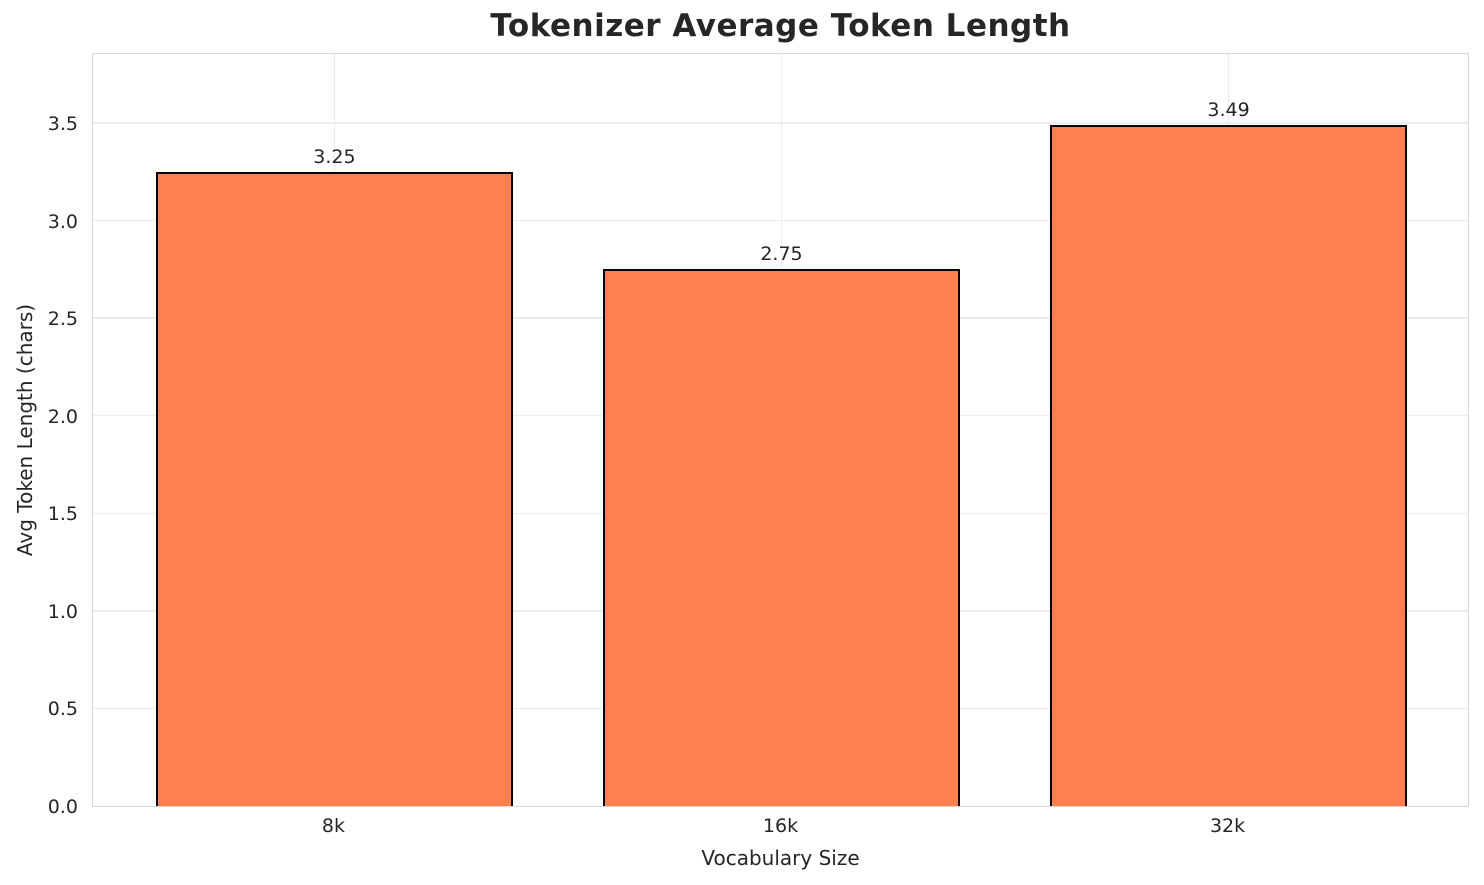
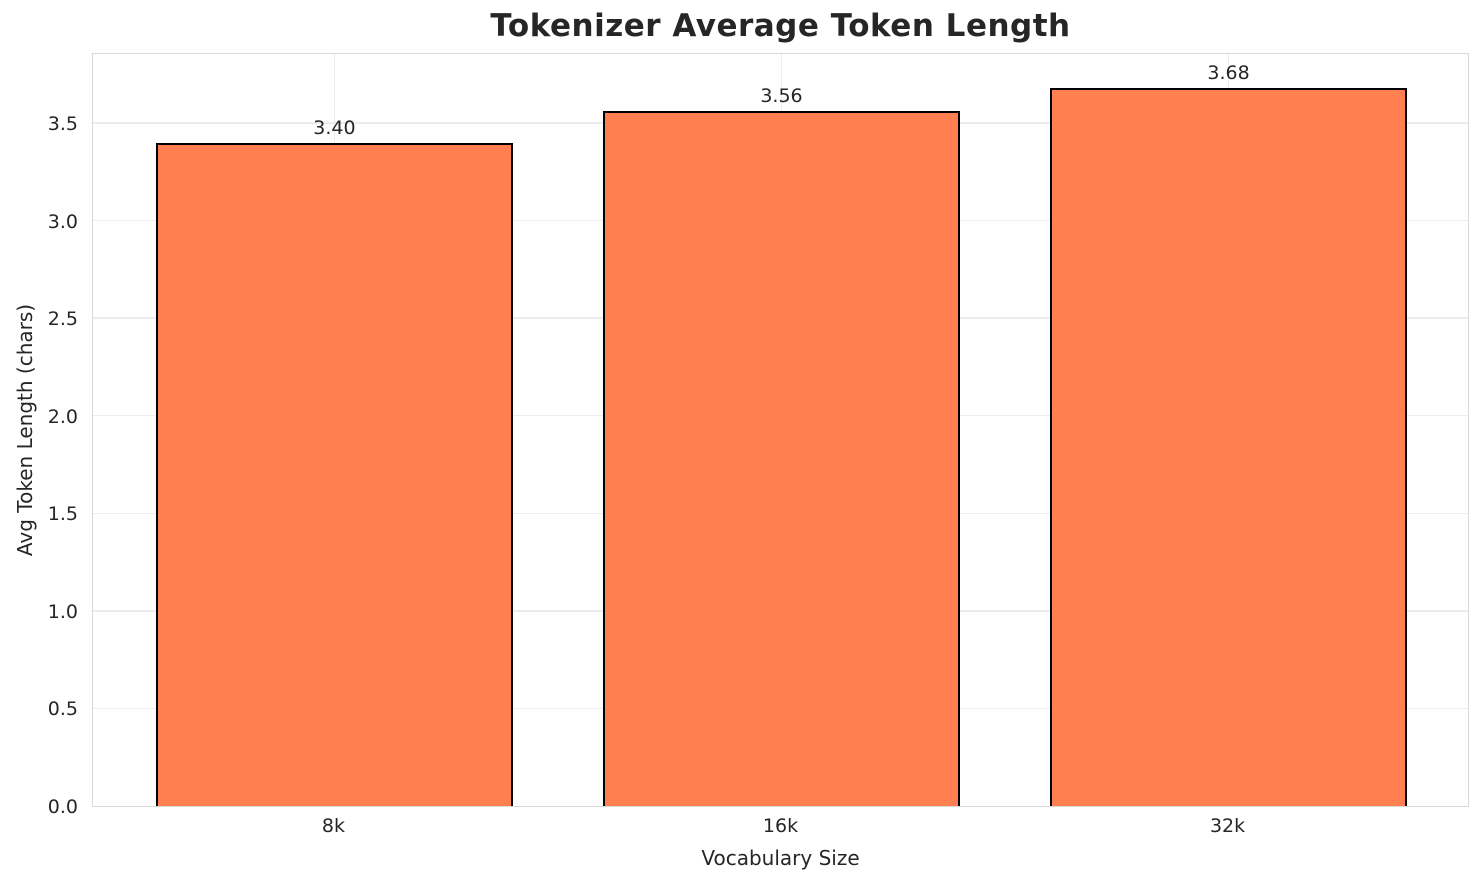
8k: 3.25 -> 3.40
16k: 2.75 -> 3.56
32k: 3.49 -> 3.68
